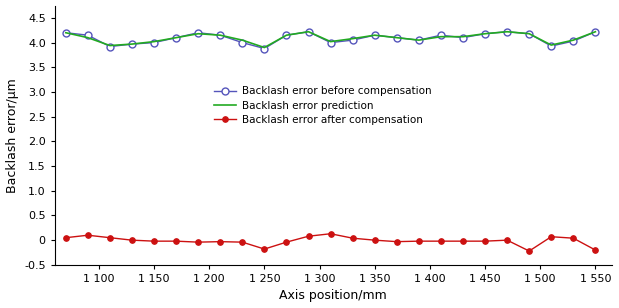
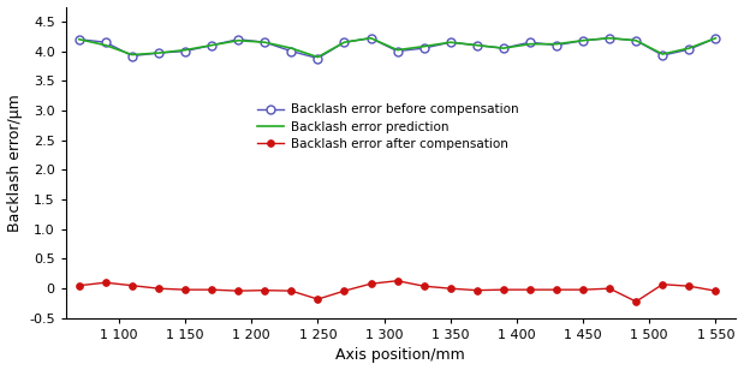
Backlash error after compensation/1 550: -0.20 -> -0.04
